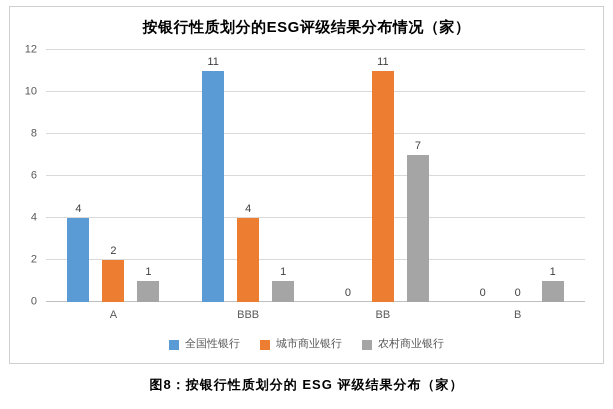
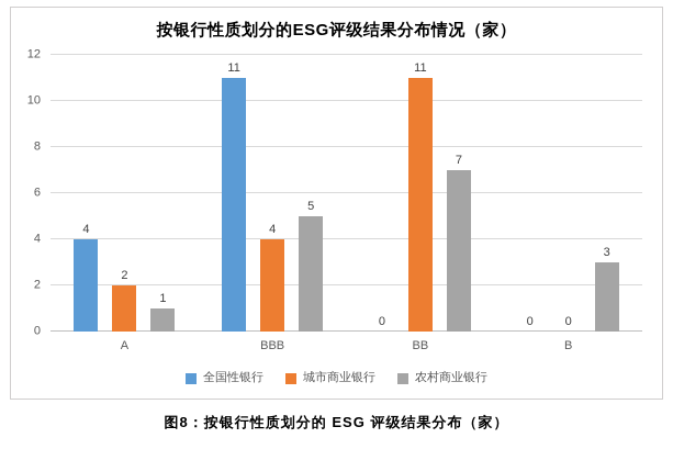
农村商业银行/BBB: 1 -> 5
农村商业银行/B: 1 -> 3
